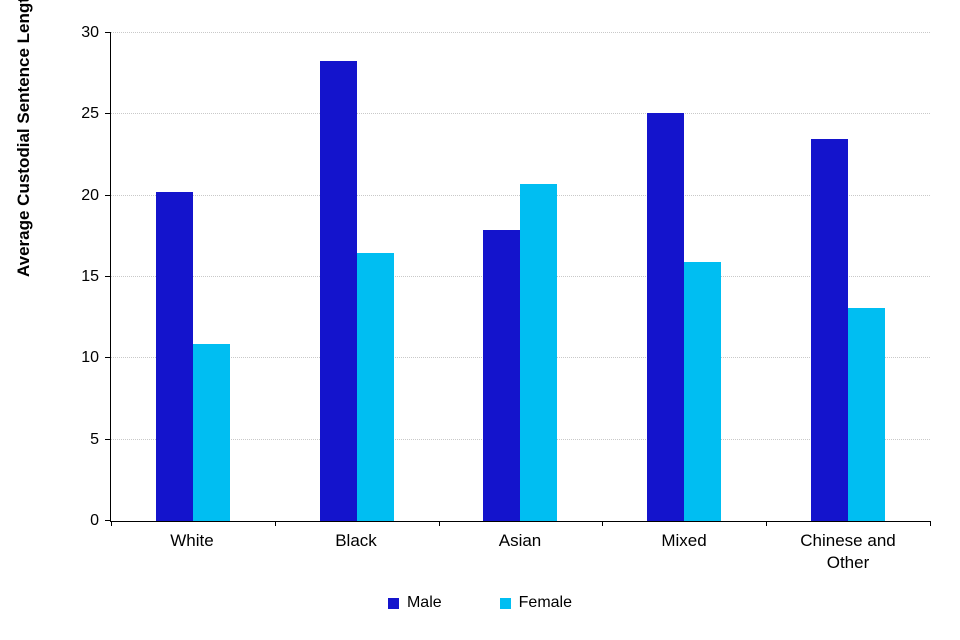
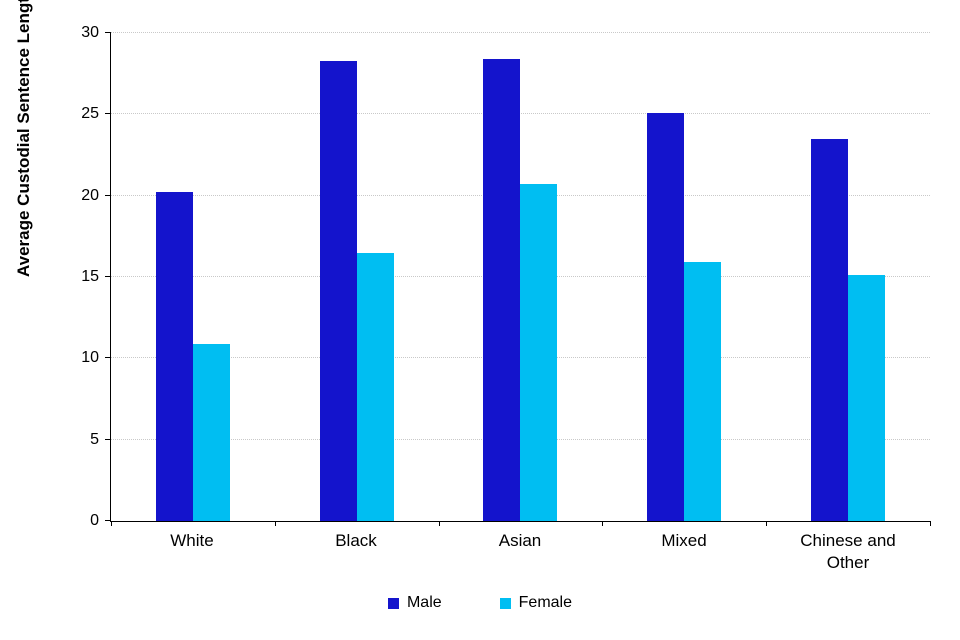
Male/Asian: 17.9 -> 28.4
Female/Chinese and Other: 13.1 -> 15.1
